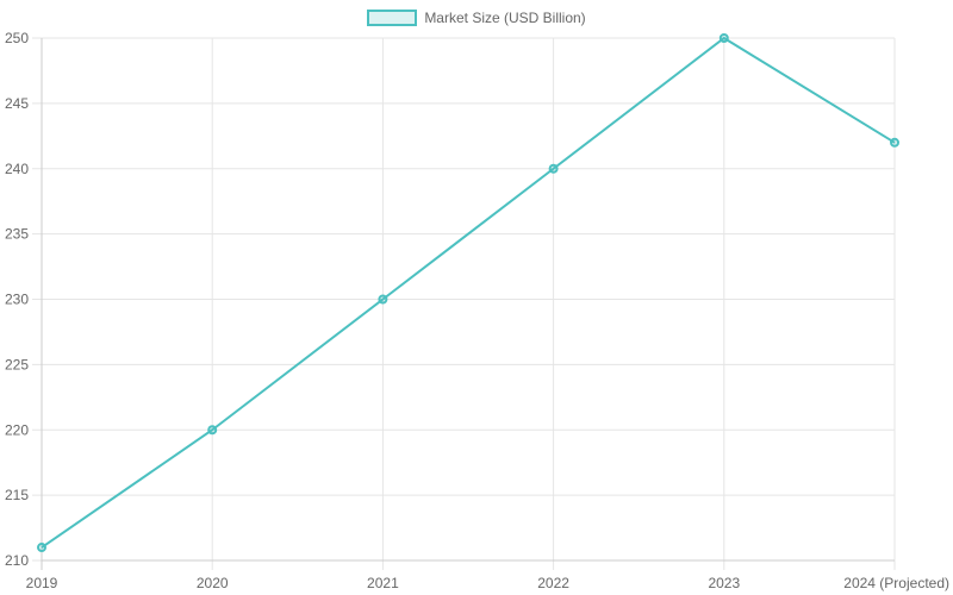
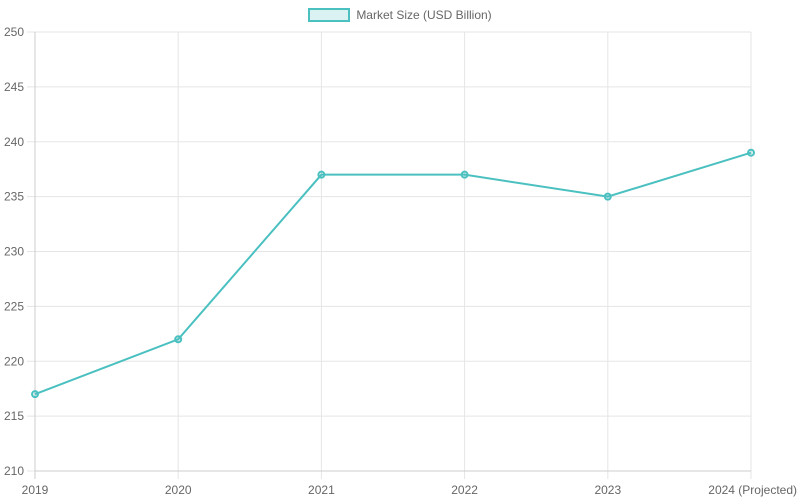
2019: 211 -> 217
2020: 220 -> 222
2021: 230 -> 237
2022: 240 -> 237
2023: 250 -> 235
2024 (Projected): 242 -> 239
